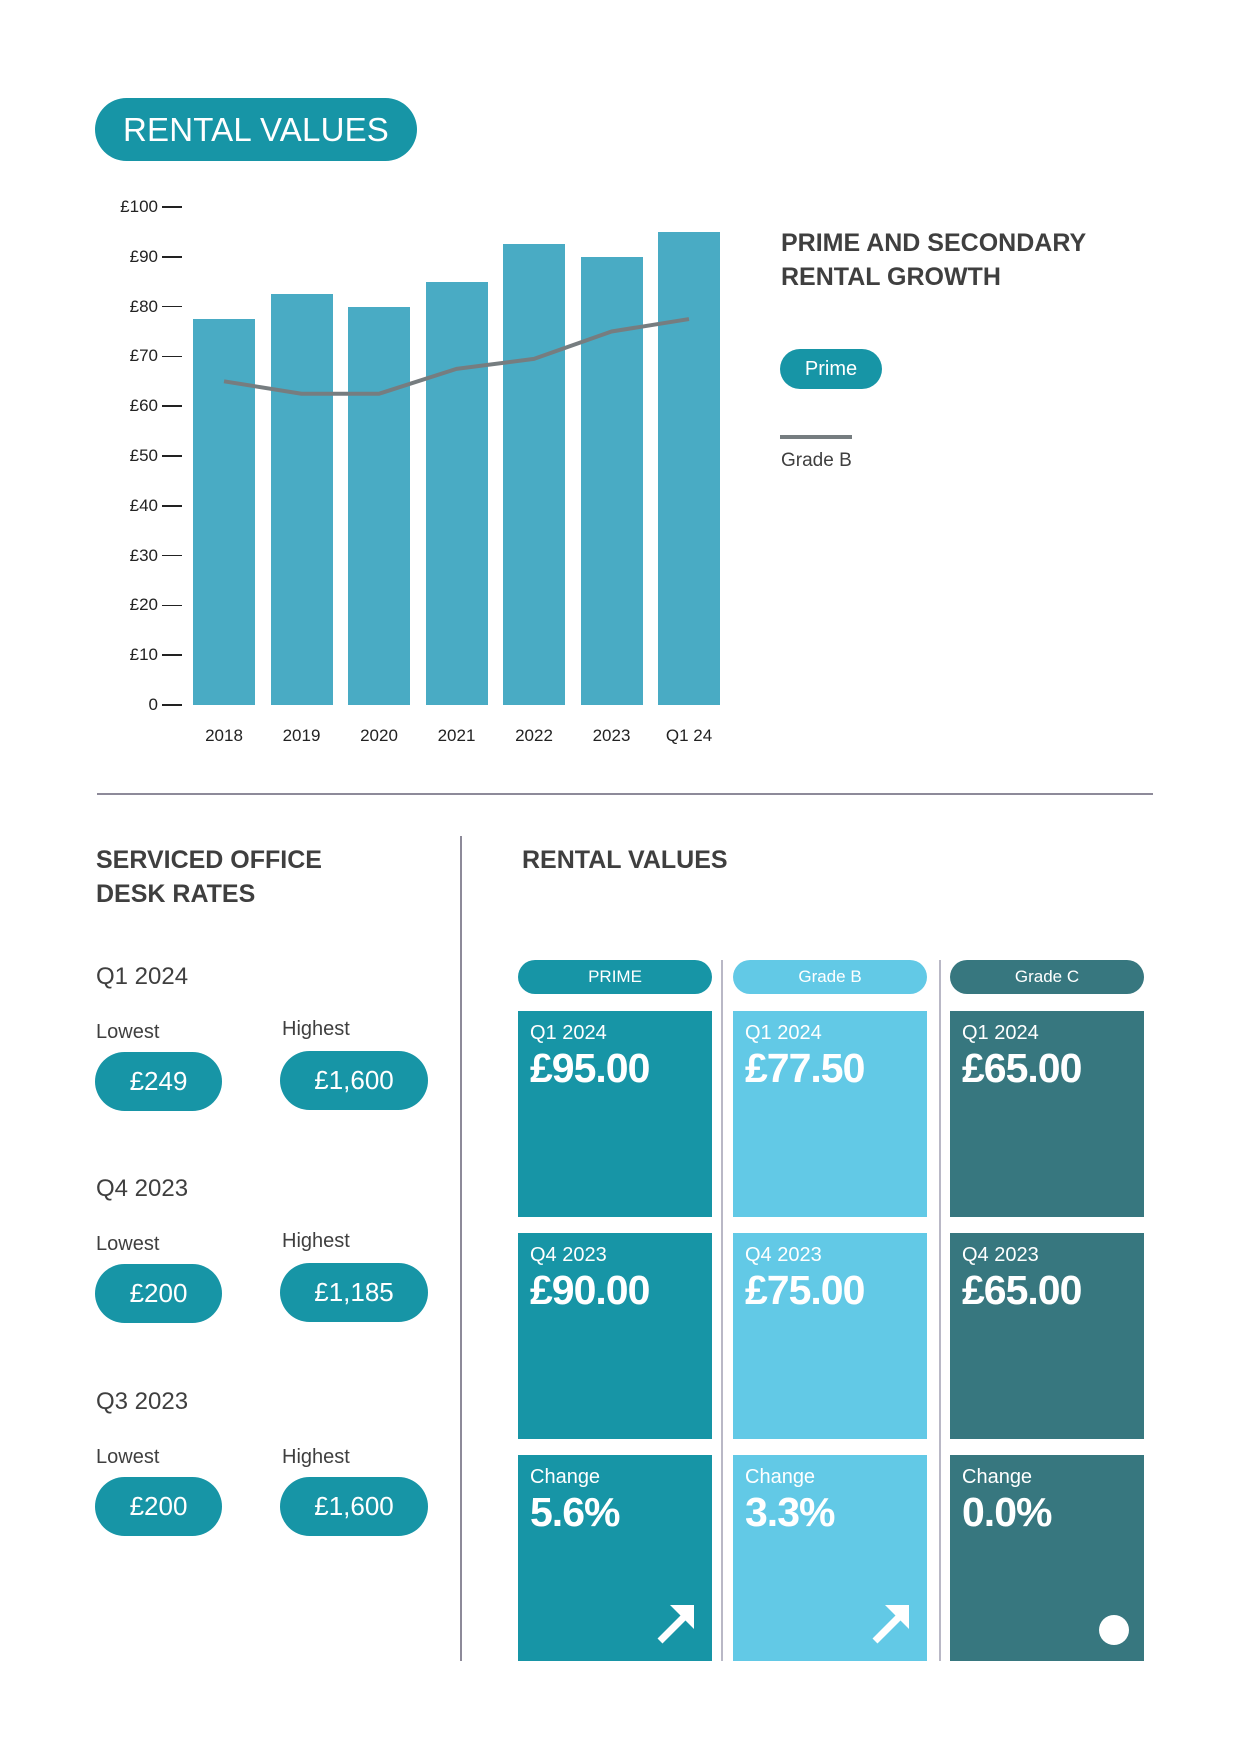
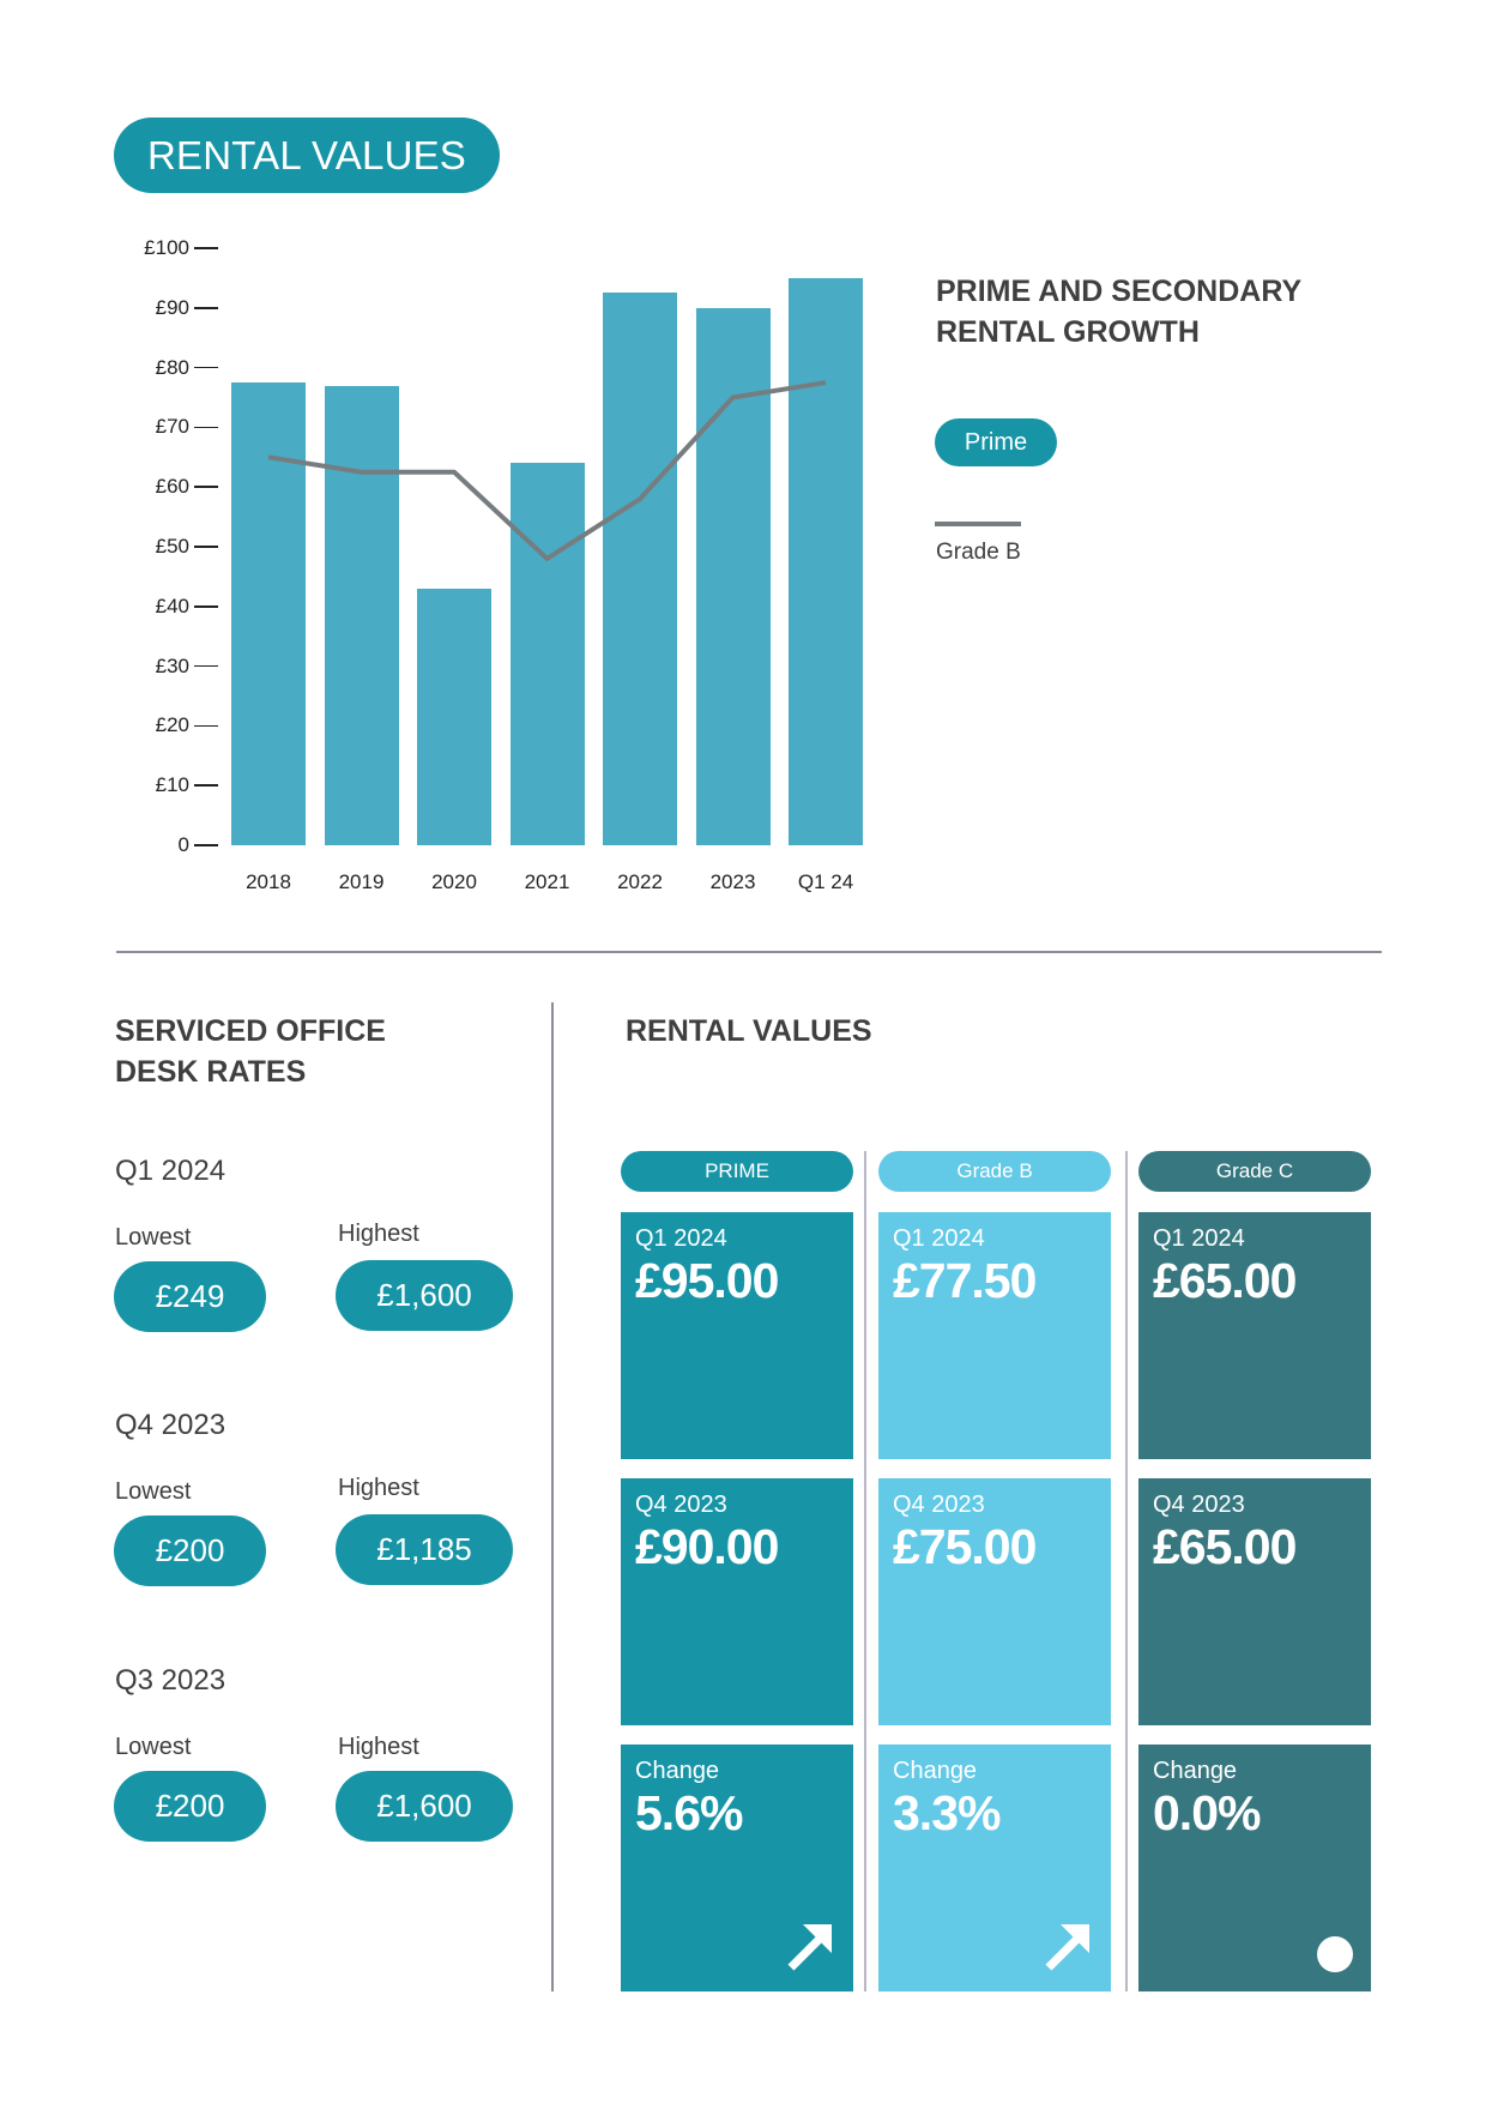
Prime/2019: £82 -> £77
Prime/2020: £80 -> £43
Prime/2021: £85 -> £64
Grade B/2021: £68 -> £48
Grade B/2022: £70 -> £58
